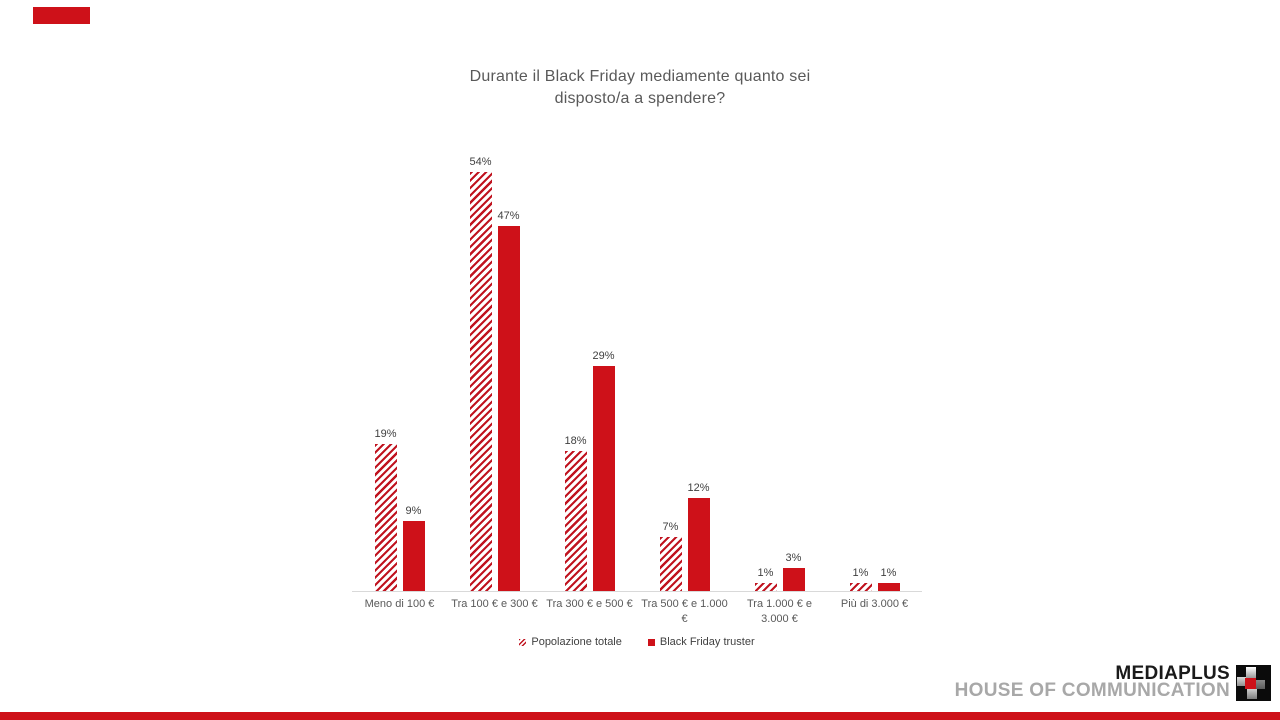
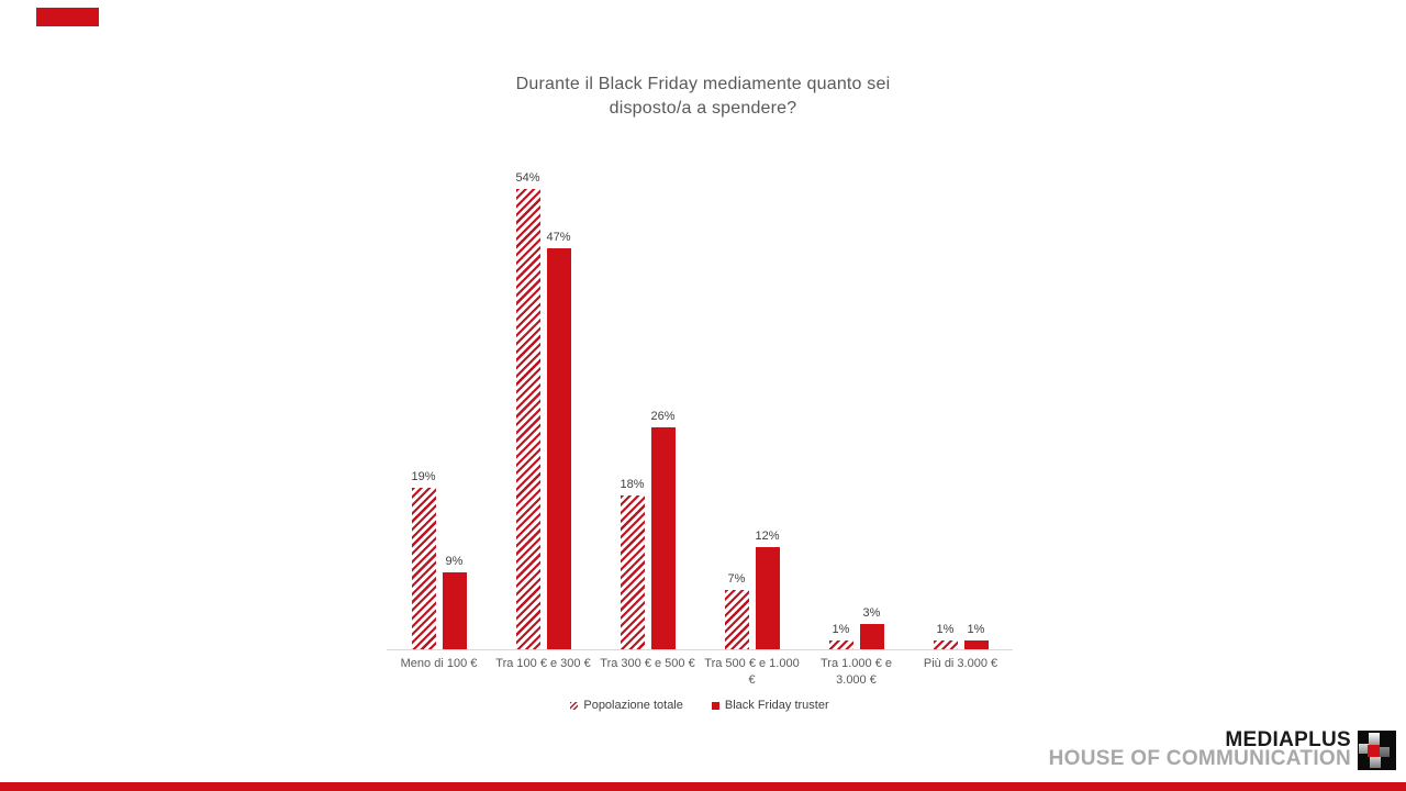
Black Friday truster/Tra 300 € e 500 €: 29% -> 26%
